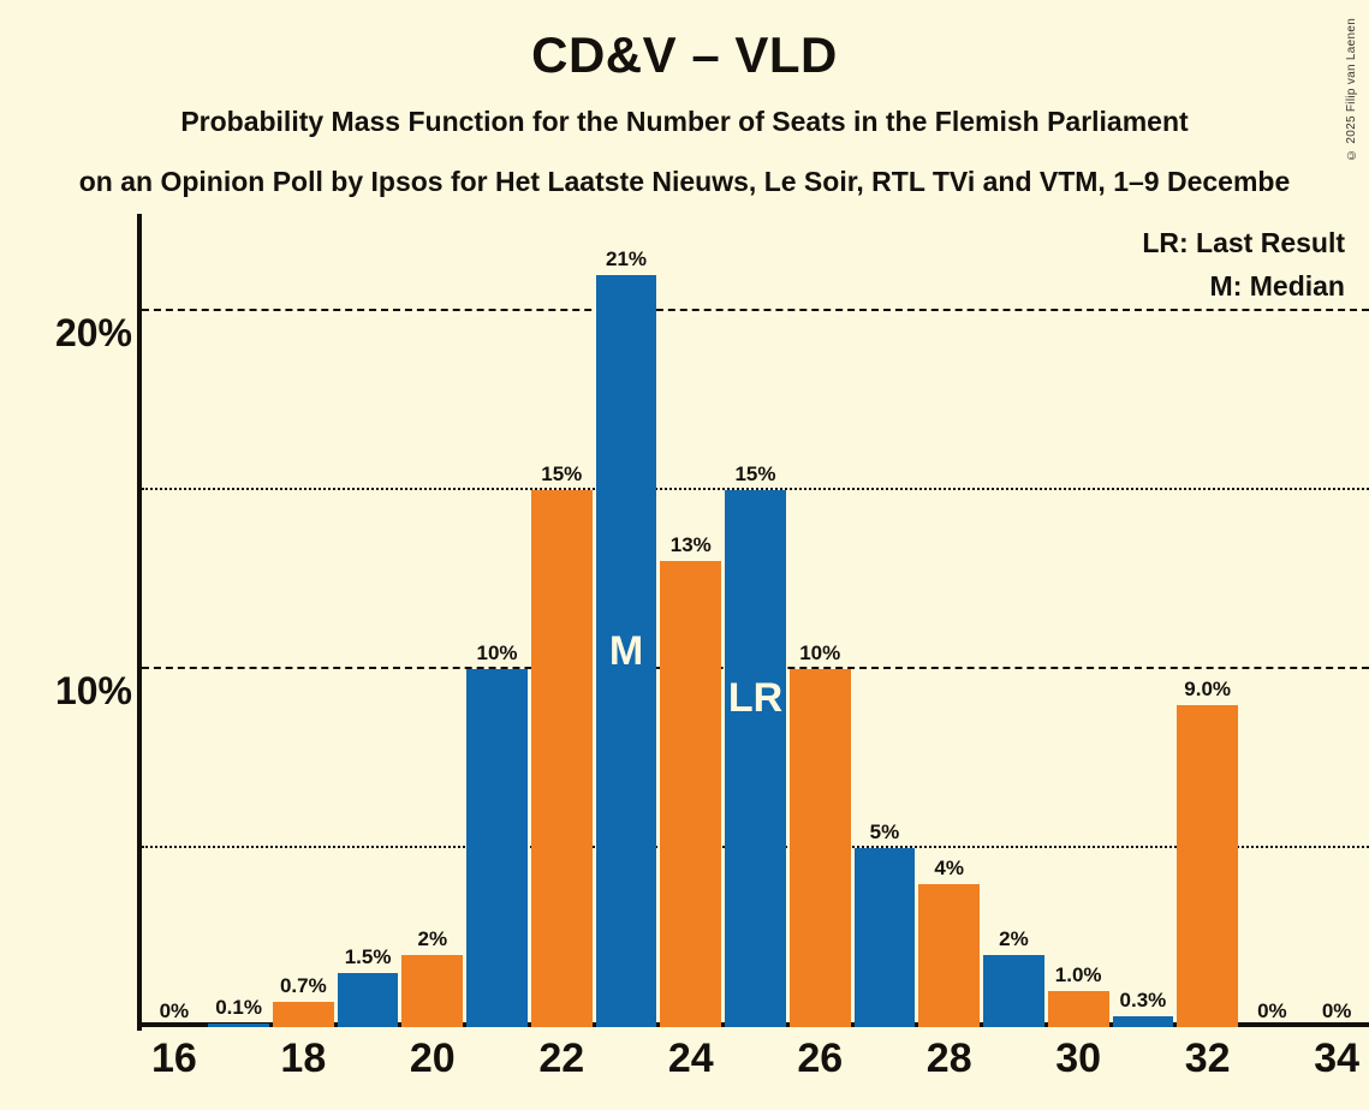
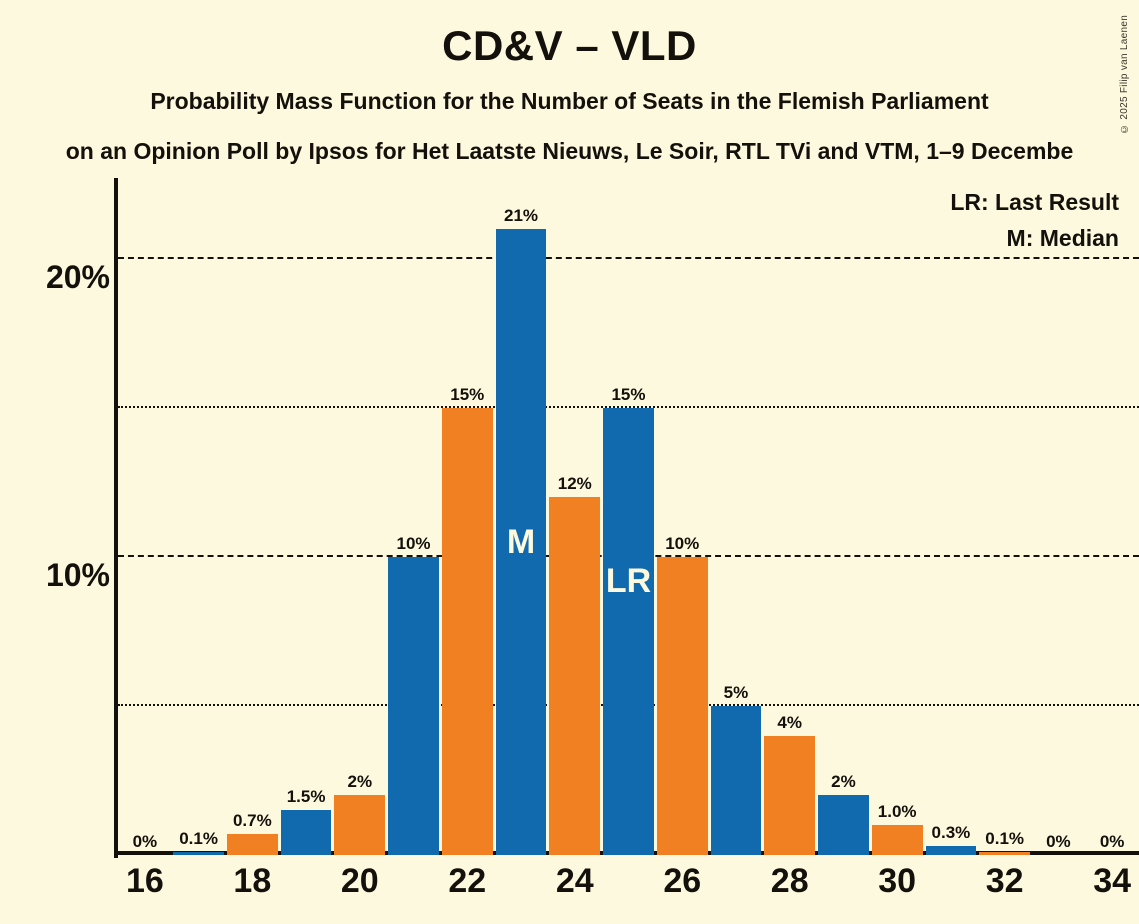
24: 13% -> 12%
32: 9.0% -> 0.1%
